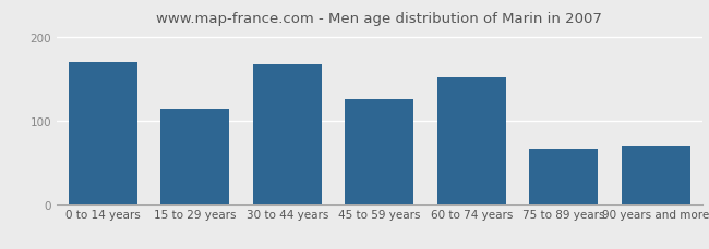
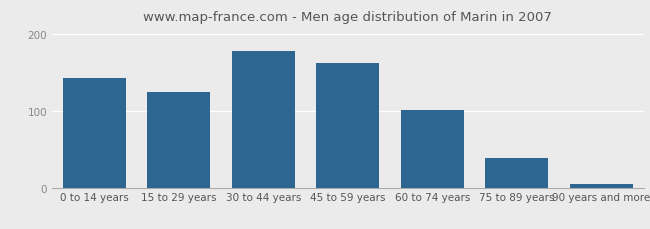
0 to 14 years: 170 -> 143
15 to 29 years: 114 -> 125
30 to 44 years: 168 -> 178
45 to 59 years: 126 -> 163
60 to 74 years: 152 -> 101
75 to 89 years: 66 -> 38
90 years and more: 70 -> 5
